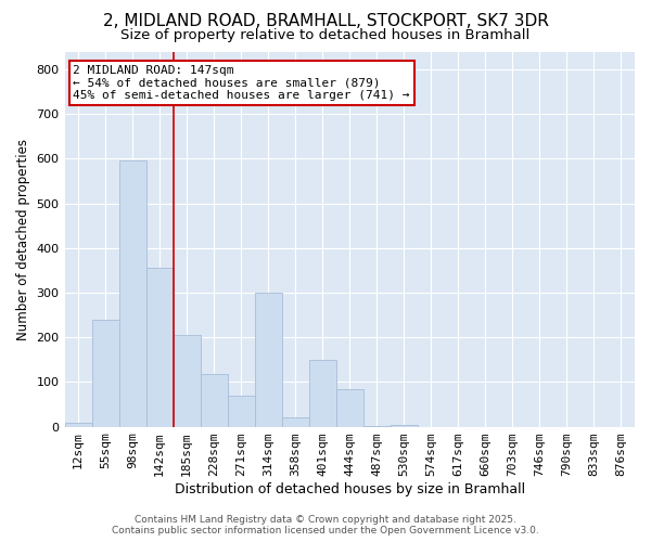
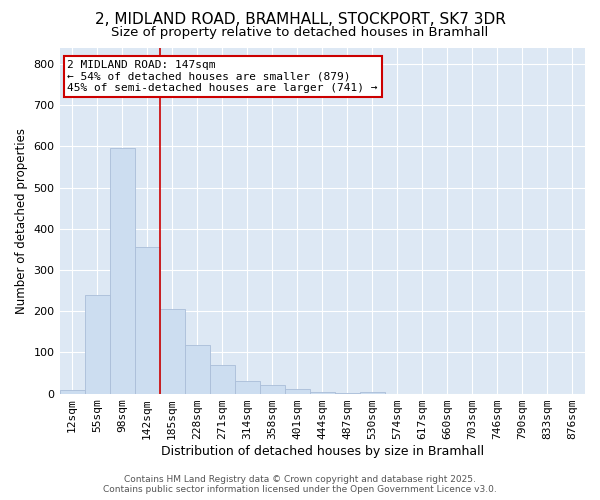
314sqm: 300 -> 30
401sqm: 150 -> 10
444sqm: 85 -> 4
